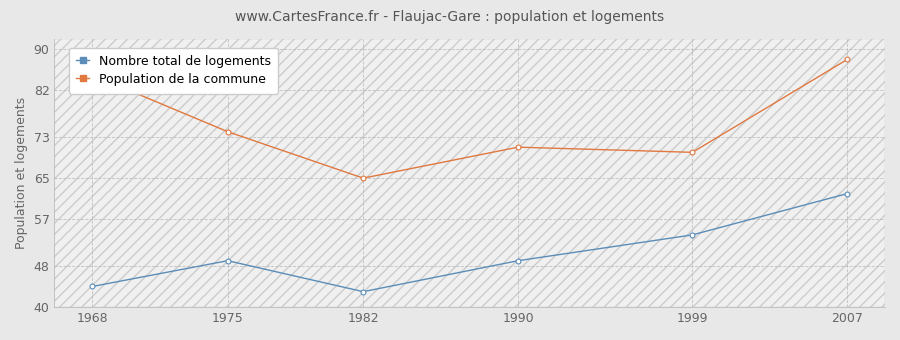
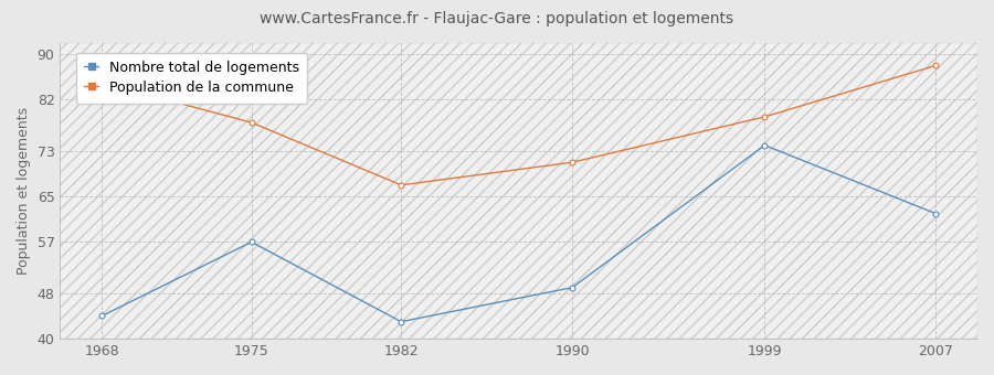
Nombre total de logements/1975: 49 -> 57
Population de la commune/1975: 74 -> 78
Population de la commune/1982: 65 -> 67
Nombre total de logements/1999: 54 -> 74
Population de la commune/1999: 70 -> 79
